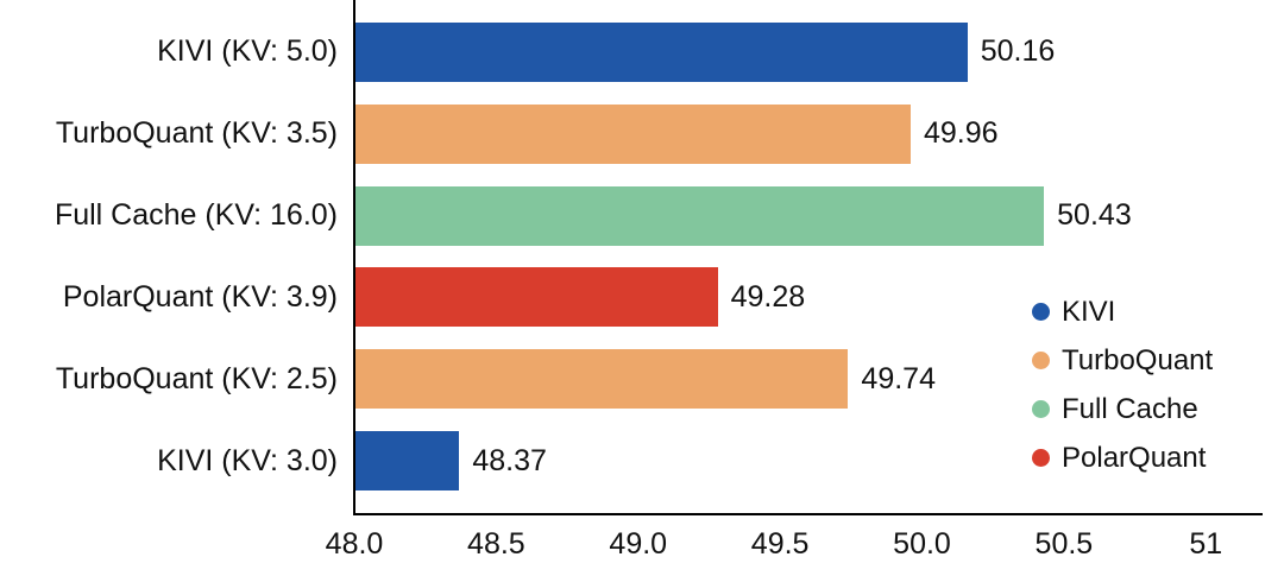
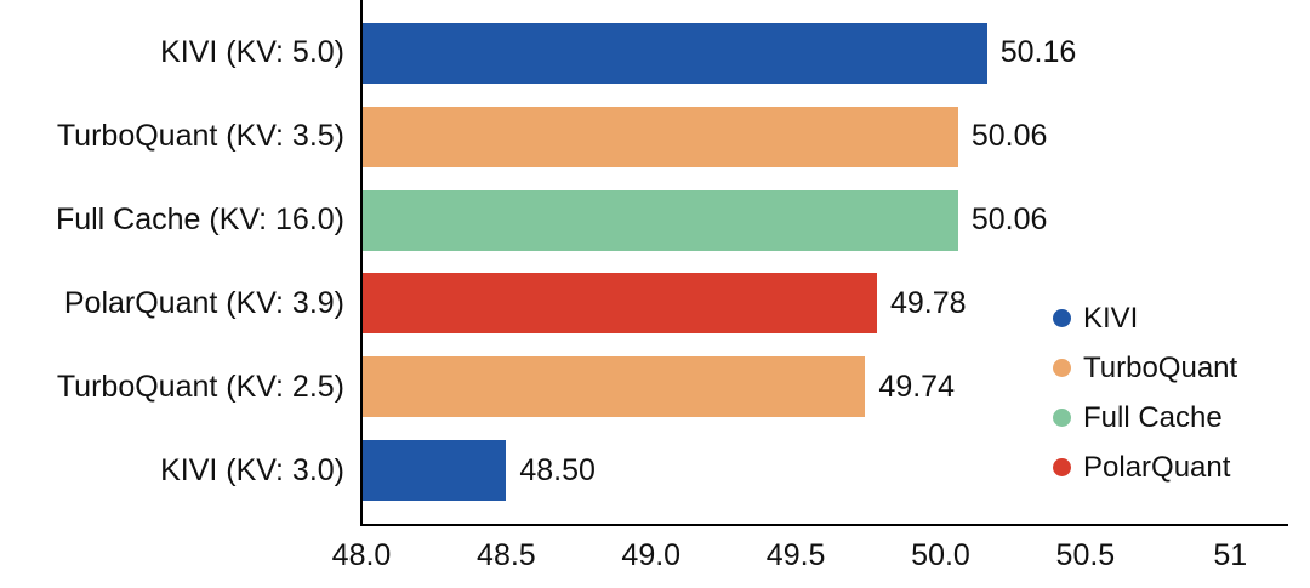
TurboQuant (KV: 3.5): 49.96 -> 50.06
Full Cache (KV: 16.0): 50.43 -> 50.06
PolarQuant (KV: 3.9): 49.28 -> 49.78
KIVI (KV: 3.0): 48.37 -> 48.50
